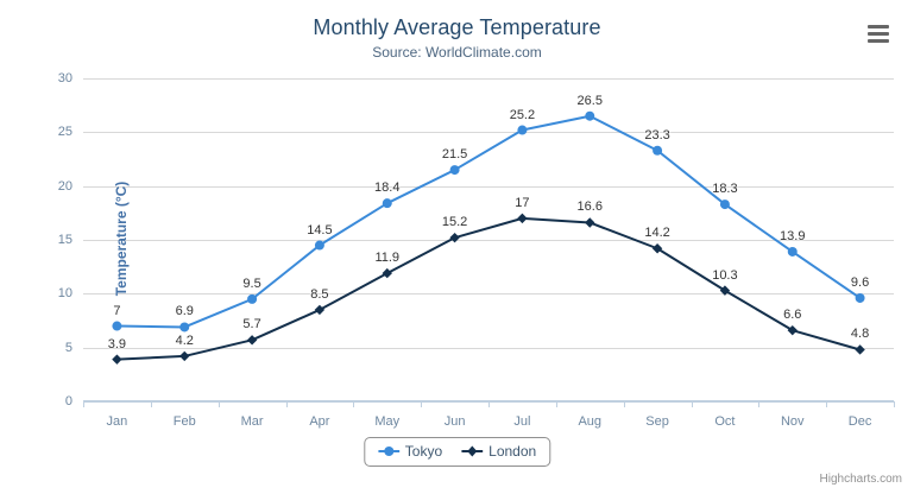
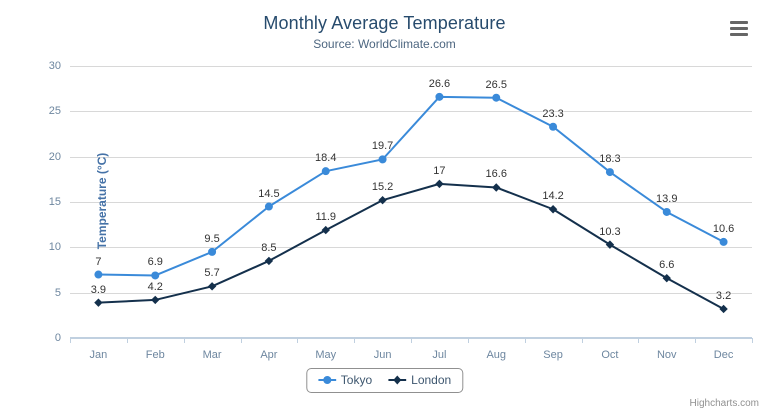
Tokyo/Jun: 21.5 -> 19.7
Tokyo/Jul: 25.2 -> 26.6
Tokyo/Dec: 9.6 -> 10.6
London/Dec: 4.8 -> 3.2
